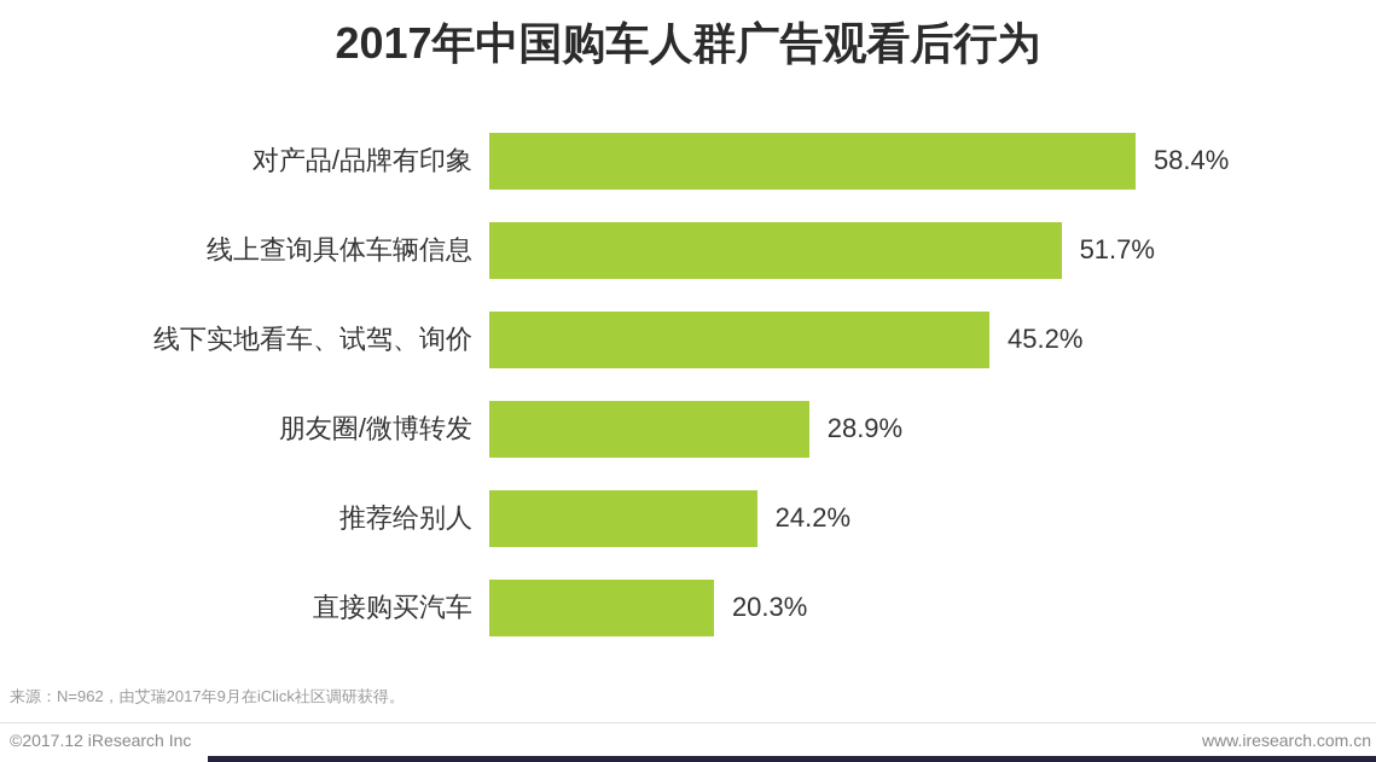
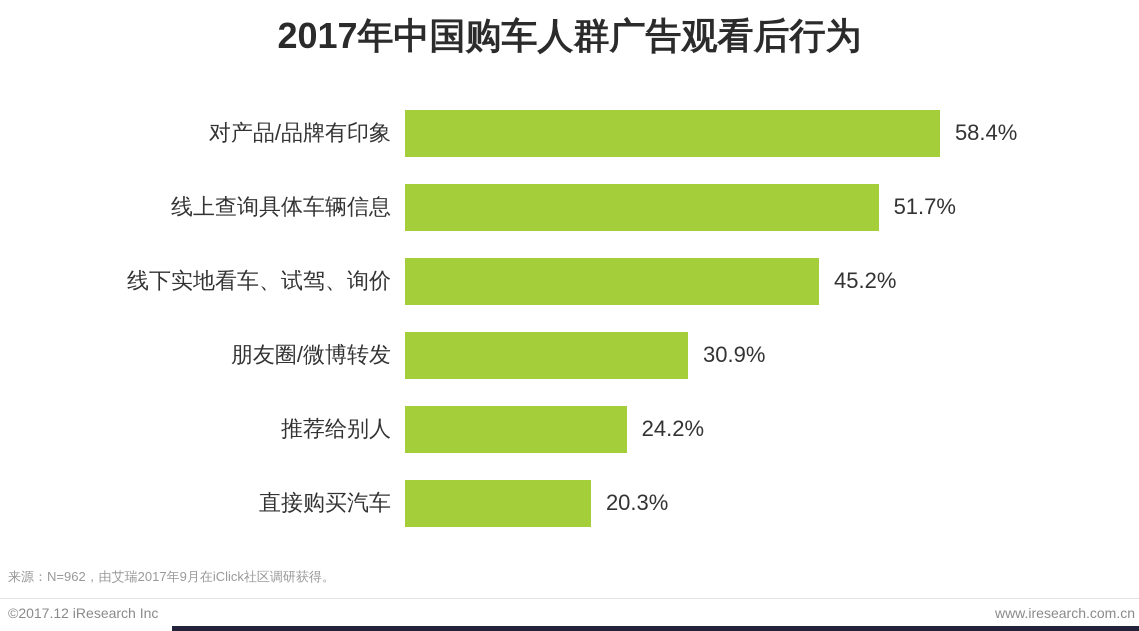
朋友圈/微博转发: 28.9% -> 30.9%
